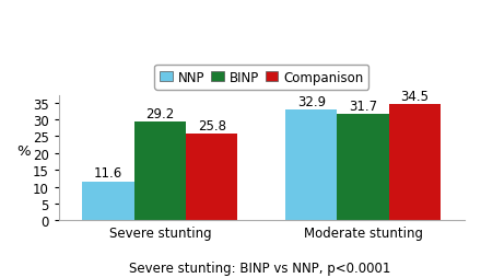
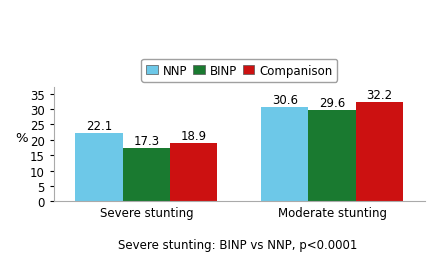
NNP/Severe stunting: 11.6 -> 22.1
BINP/Severe stunting: 29.2 -> 17.3
Companison/Severe stunting: 25.8 -> 18.9
NNP/Moderate stunting: 32.9 -> 30.6
BINP/Moderate stunting: 31.7 -> 29.6
Companison/Moderate stunting: 34.5 -> 32.2
